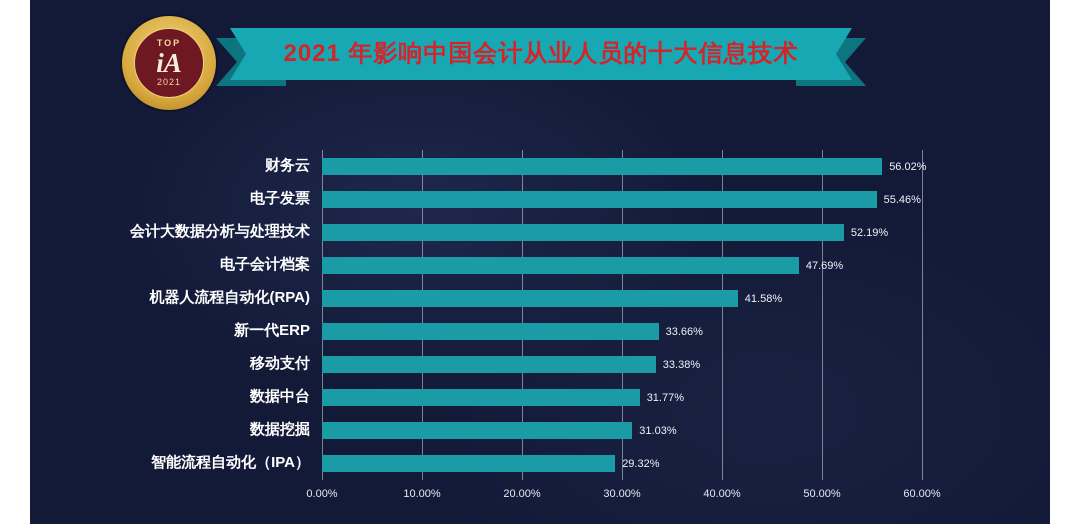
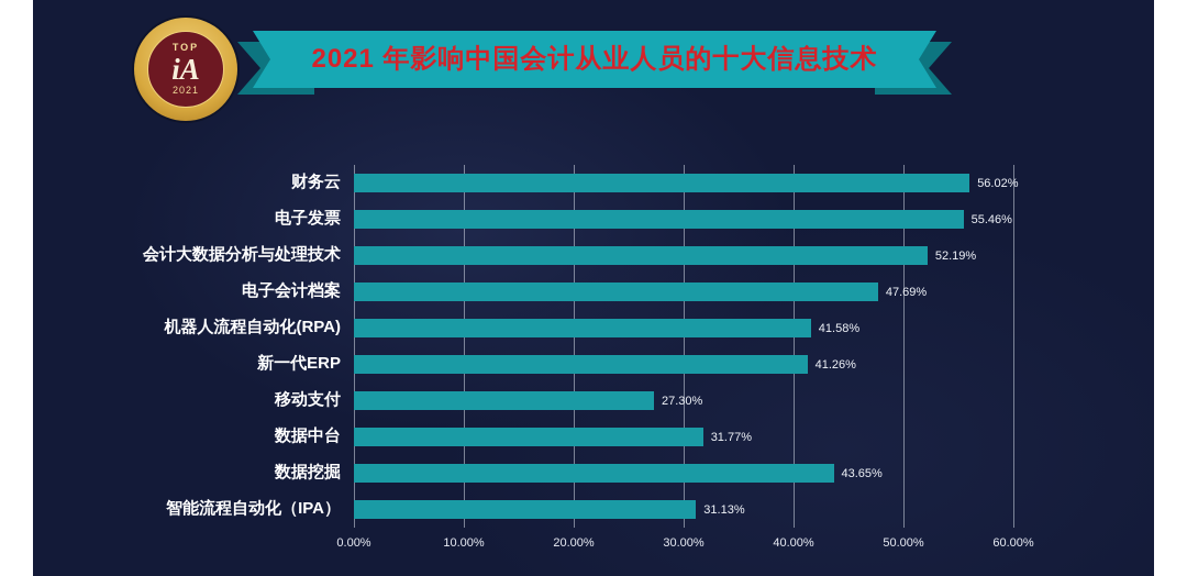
新一代ERP: 33.66% -> 41.26%
移动支付: 33.38% -> 27.30%
数据挖掘: 31.03% -> 43.65%
智能流程自动化（IPA）: 29.32% -> 31.13%
